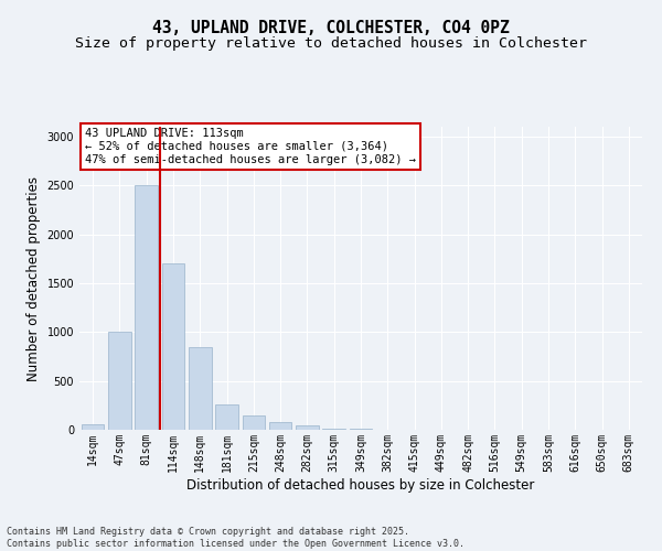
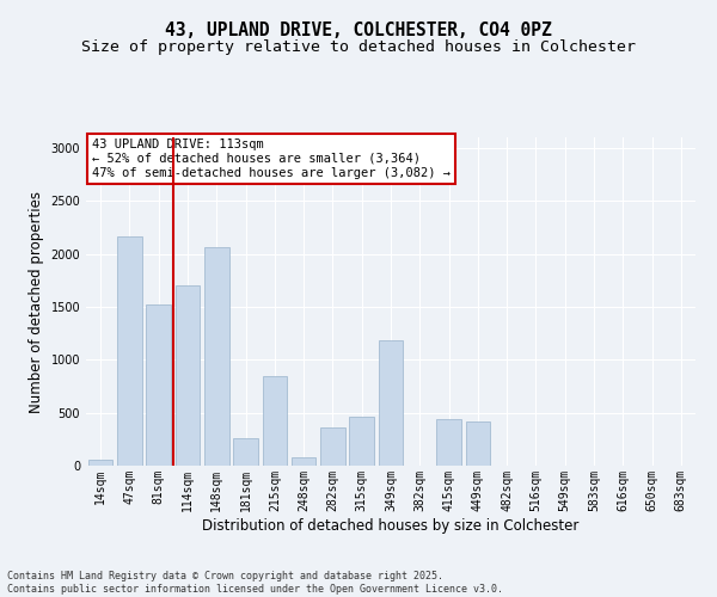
47sqm: 1000 -> 2160
81sqm: 2500 -> 1520
148sqm: 850 -> 2060
215sqm: 150 -> 840
282sqm: 40 -> 360
315sqm: 10 -> 460
349sqm: 10 -> 1180
415sqm: 0 -> 440
449sqm: 0 -> 420
